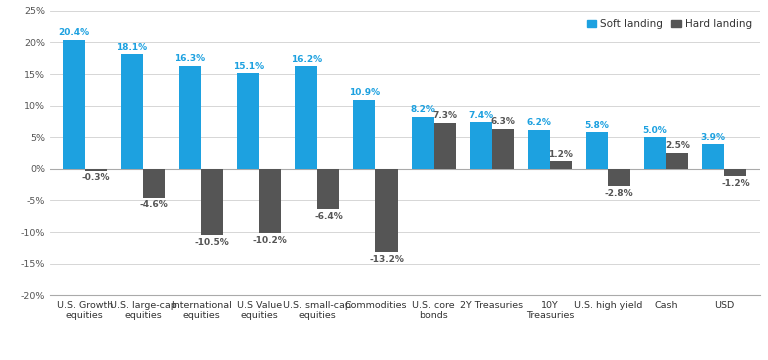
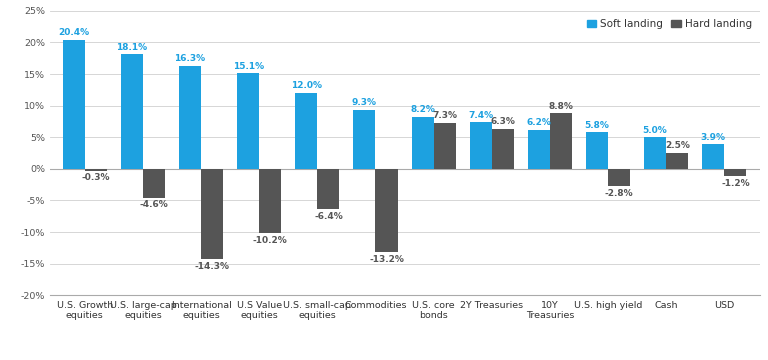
Hard landing/International equities: -10.5% -> -14.3%
Soft landing/U.S. small-cap equities: 16.2% -> 12.0%
Soft landing/Commodities: 10.9% -> 9.3%
Hard landing/10Y Treasuries: 1.2% -> 8.8%
